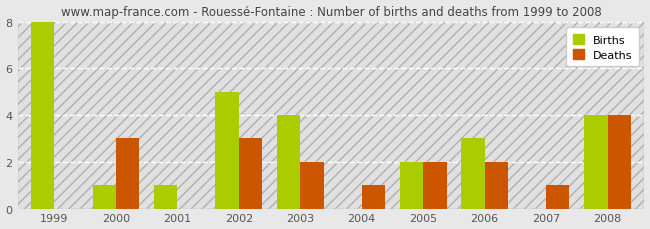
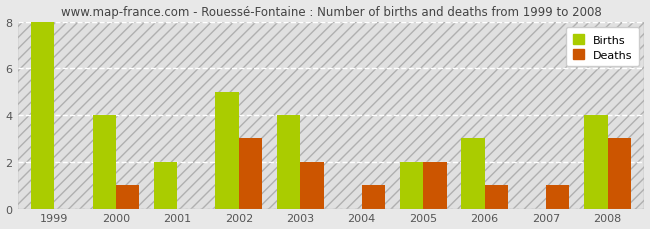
Births/2000: 1 -> 4
Deaths/2000: 3 -> 1
Births/2001: 1 -> 2
Deaths/2006: 2 -> 1
Deaths/2008: 4 -> 3
